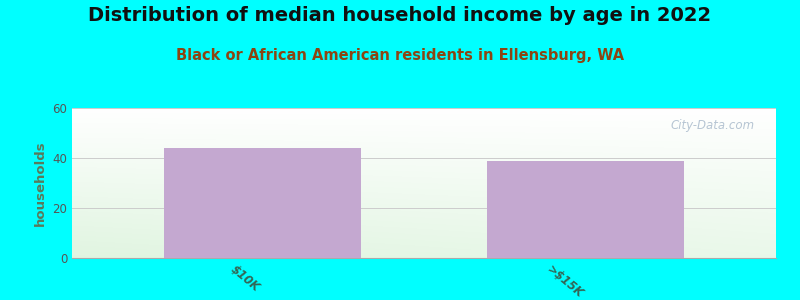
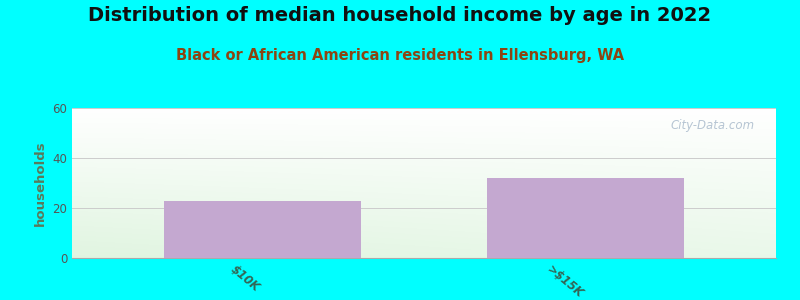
$10K: 44 -> 23
>$15K: 39 -> 32
